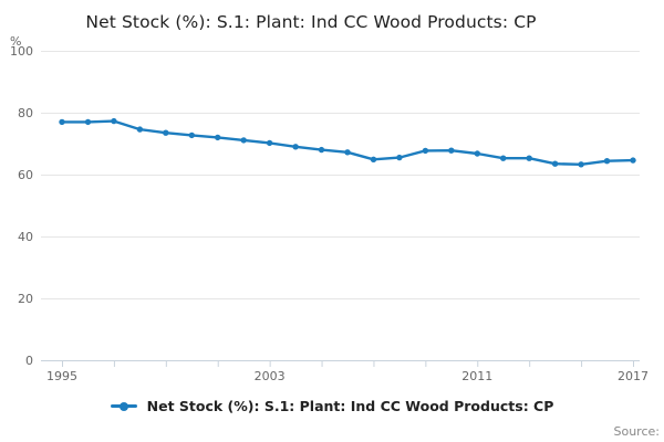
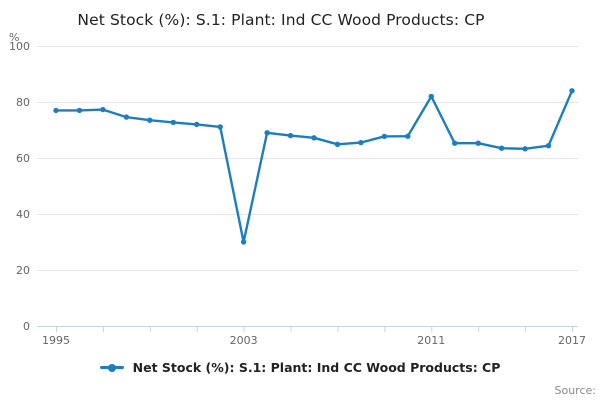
2003: 70 -> 30
2011: 67 -> 82
2017: 65 -> 84
